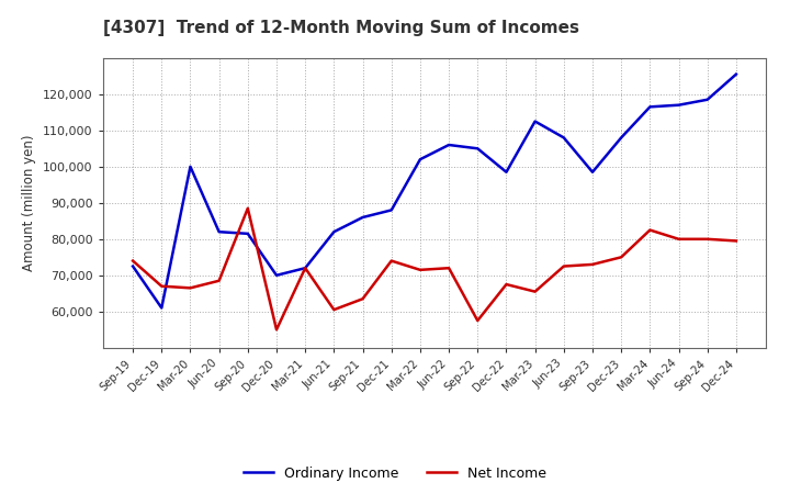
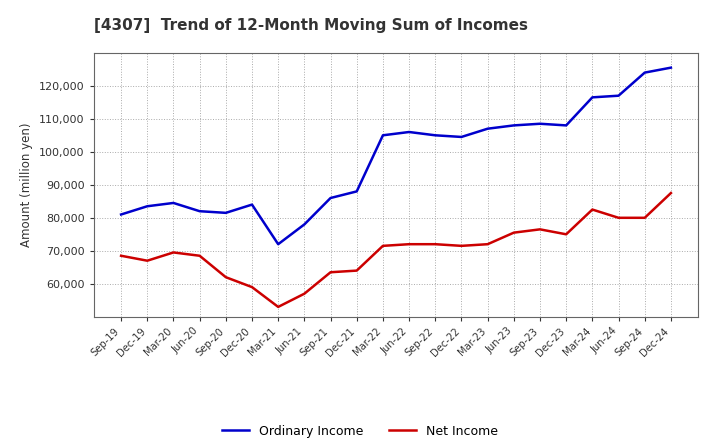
Ordinary Income/Sep-19: 72,500 -> 81,000
Net Income/Sep-19: 74,000 -> 68,500
Ordinary Income/Dec-19: 61,000 -> 83,500
Ordinary Income/Mar-20: 100,000 -> 84,500
Net Income/Mar-20: 66,500 -> 69,500
Net Income/Sep-20: 88,500 -> 62,000
Ordinary Income/Dec-20: 70,000 -> 84,000
Net Income/Dec-20: 55,000 -> 59,000
Net Income/Mar-21: 72,000 -> 53,000
Ordinary Income/Jun-21: 82,000 -> 78,000
Net Income/Jun-21: 60,500 -> 57,000
Net Income/Dec-21: 74,000 -> 64,000
Ordinary Income/Mar-22: 102,000 -> 105,000
Net Income/Sep-22: 57,500 -> 72,000
Ordinary Income/Dec-22: 98,500 -> 104,500
Net Income/Dec-22: 67,500 -> 71,500
Ordinary Income/Mar-23: 112,500 -> 107,000
Net Income/Mar-23: 65,500 -> 72,000
Net Income/Jun-23: 72,500 -> 75,500
Ordinary Income/Sep-23: 98,500 -> 108,500
Net Income/Sep-23: 73,000 -> 76,500
Ordinary Income/Sep-24: 118,500 -> 124,000
Net Income/Dec-24: 79,500 -> 87,500
